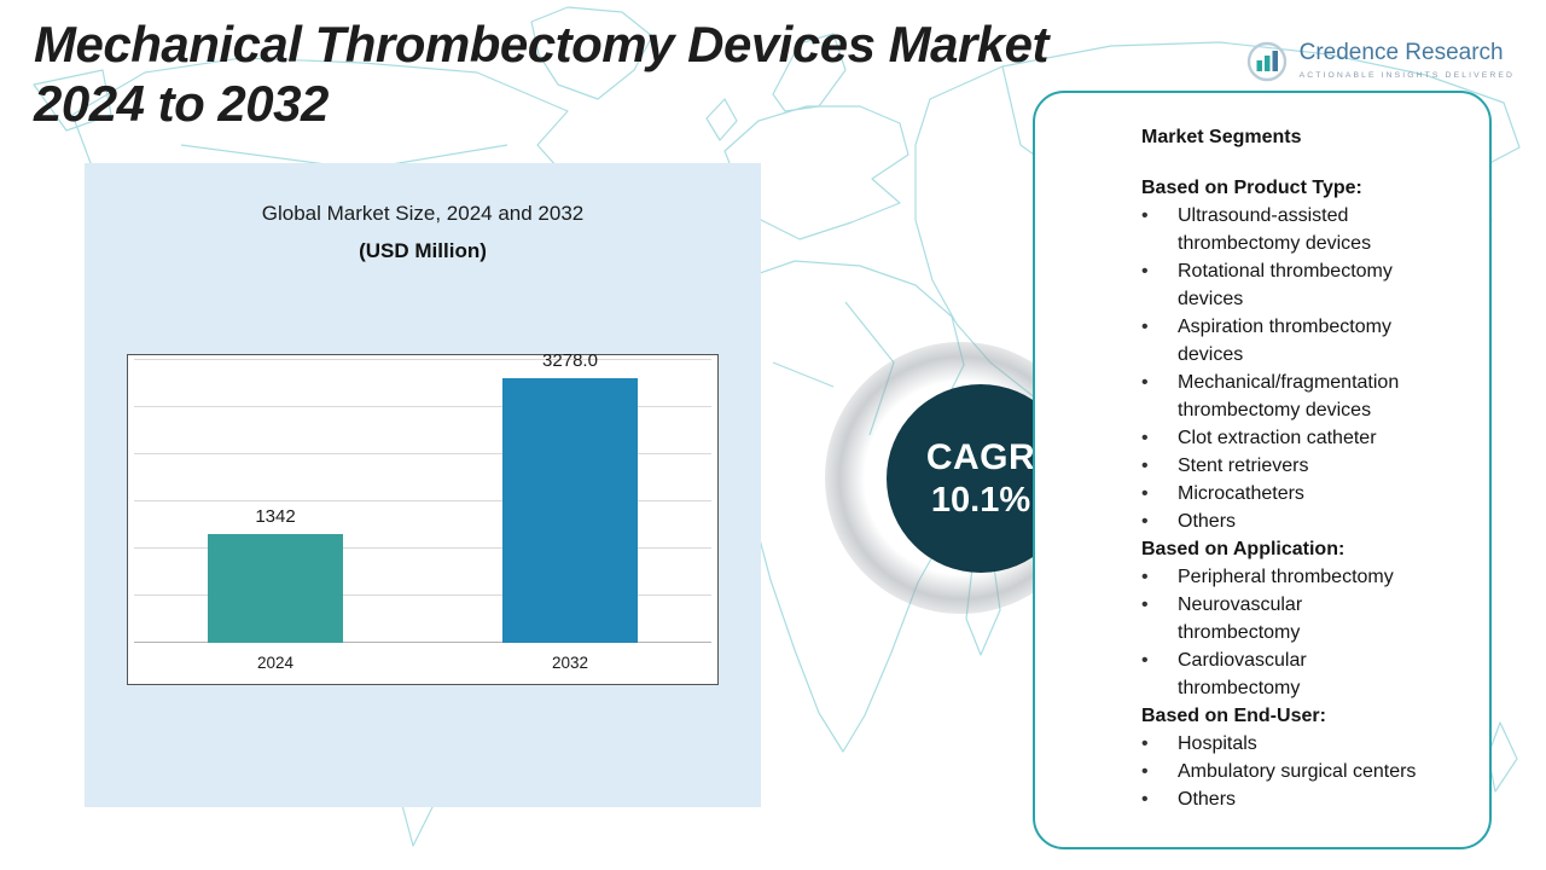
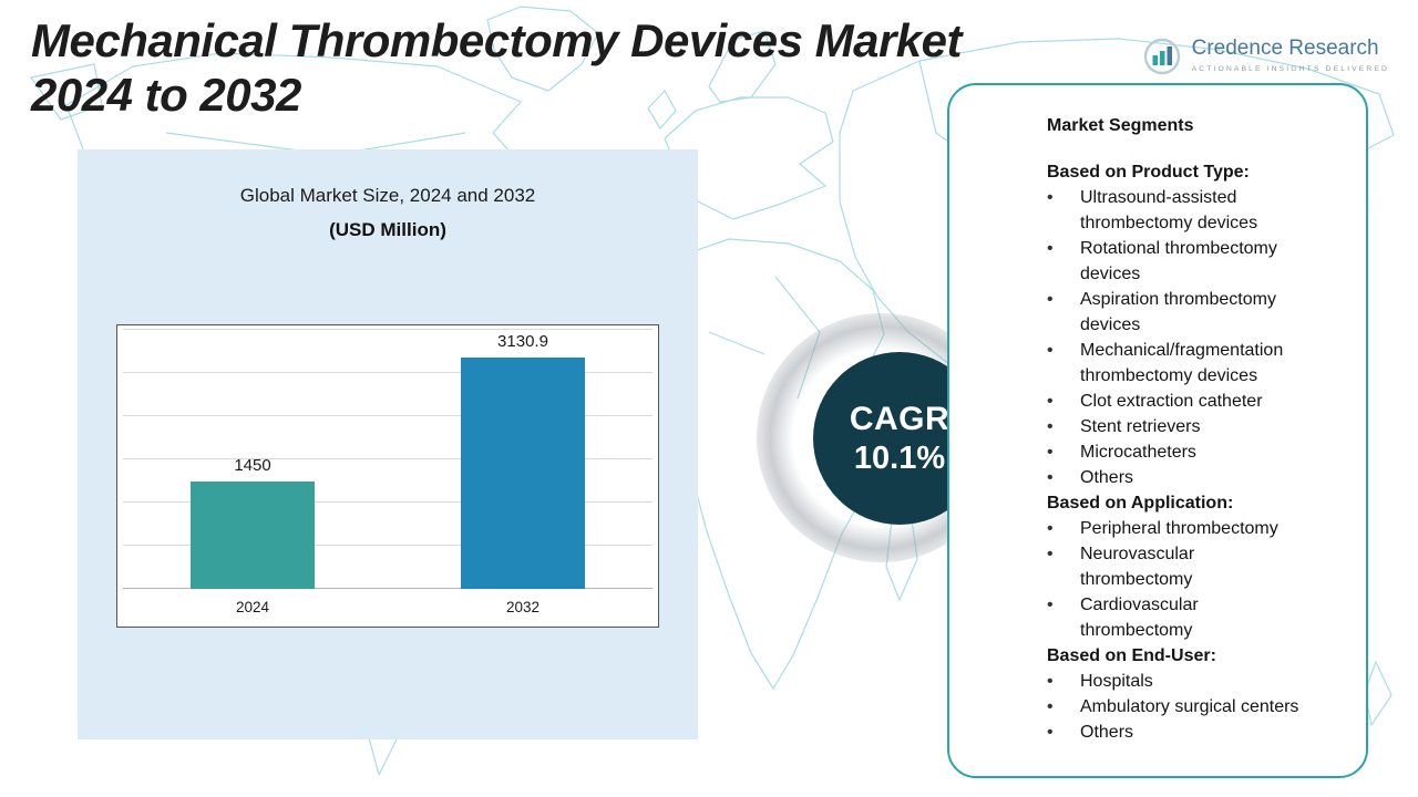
2024: 1342 -> 1450
2032: 3278.0 -> 3130.9
